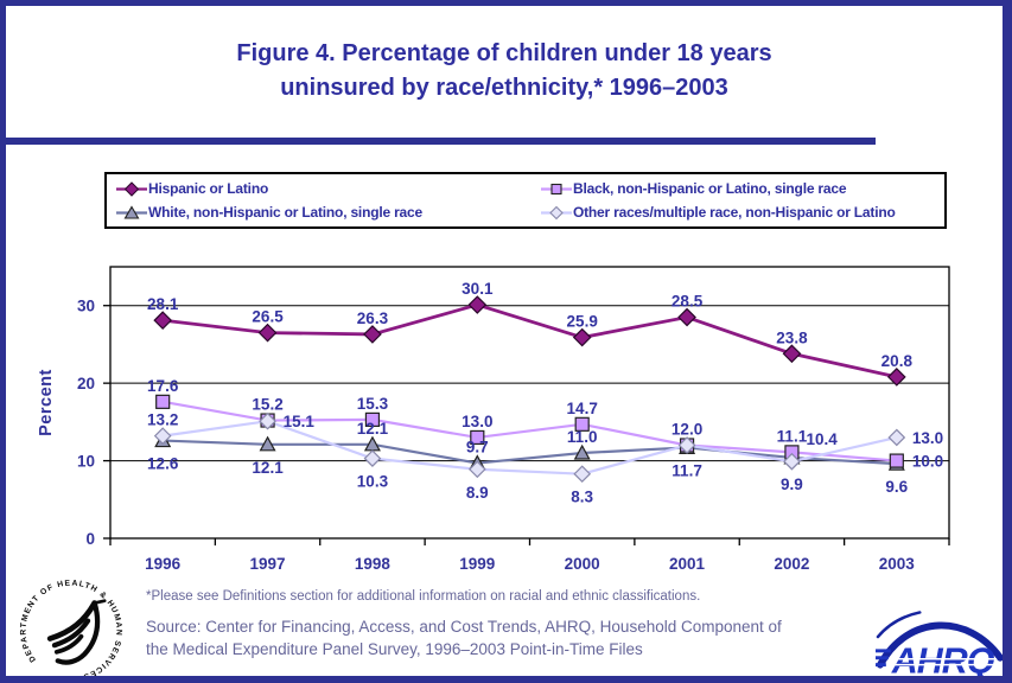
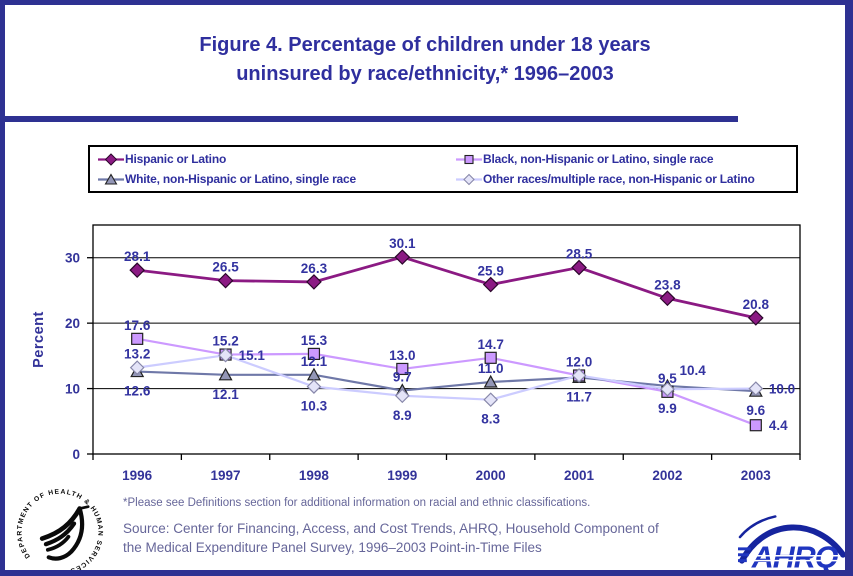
Black, non-Hispanic or Latino, single race/2002: 11.1 -> 9.5
Black, non-Hispanic or Latino, single race/2003: 10.0 -> 4.4
Other races/multiple race, non-Hispanic or Latino/2003: 13.0 -> 10.0
